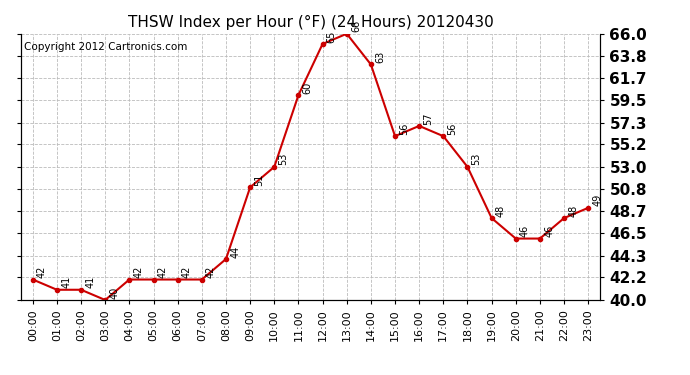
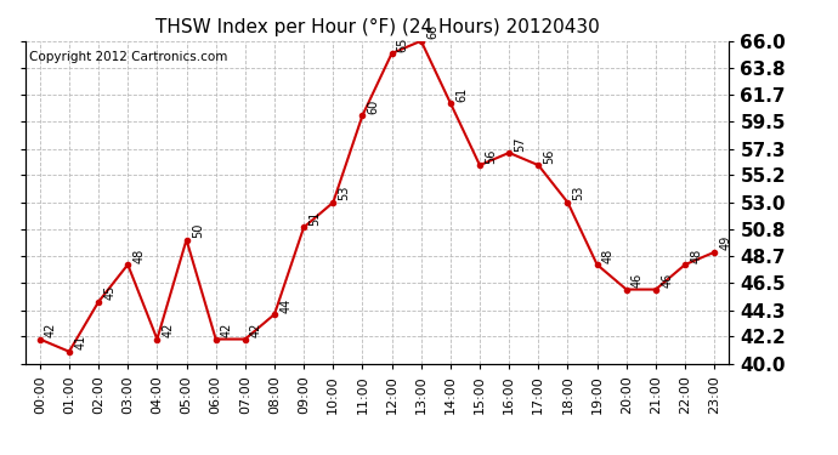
02:00: 41 -> 45
03:00: 40 -> 48
05:00: 42 -> 50
14:00: 63 -> 61
